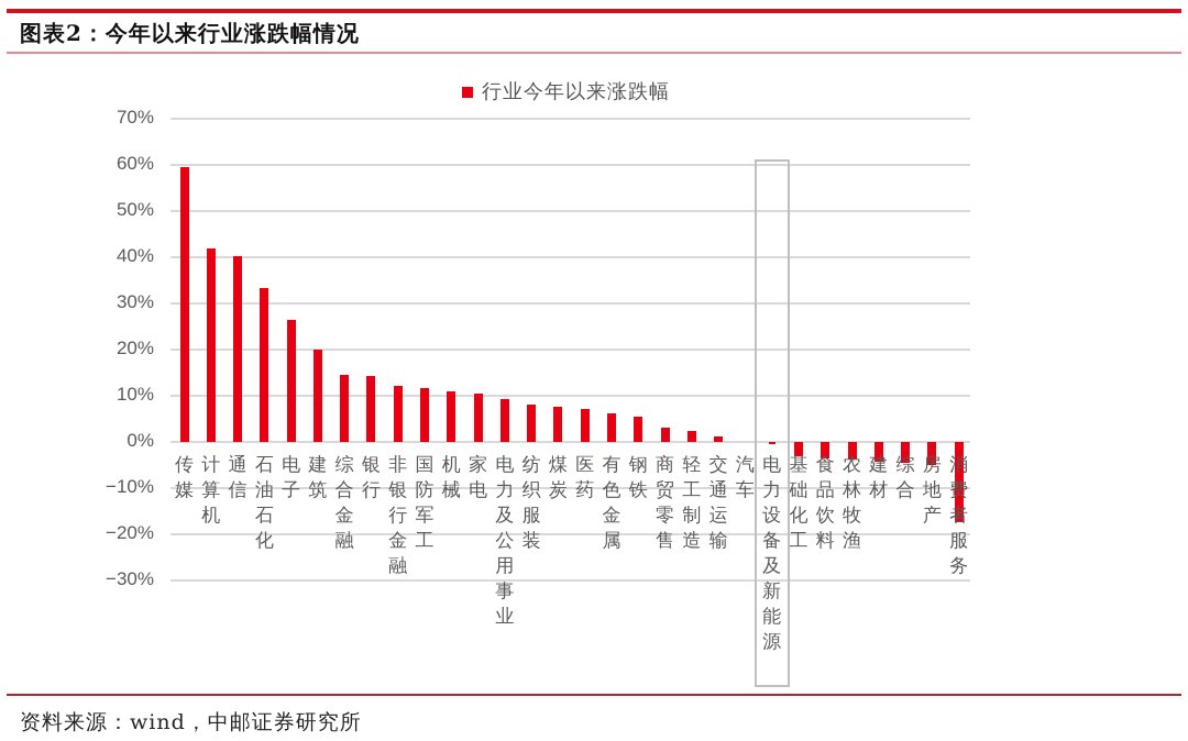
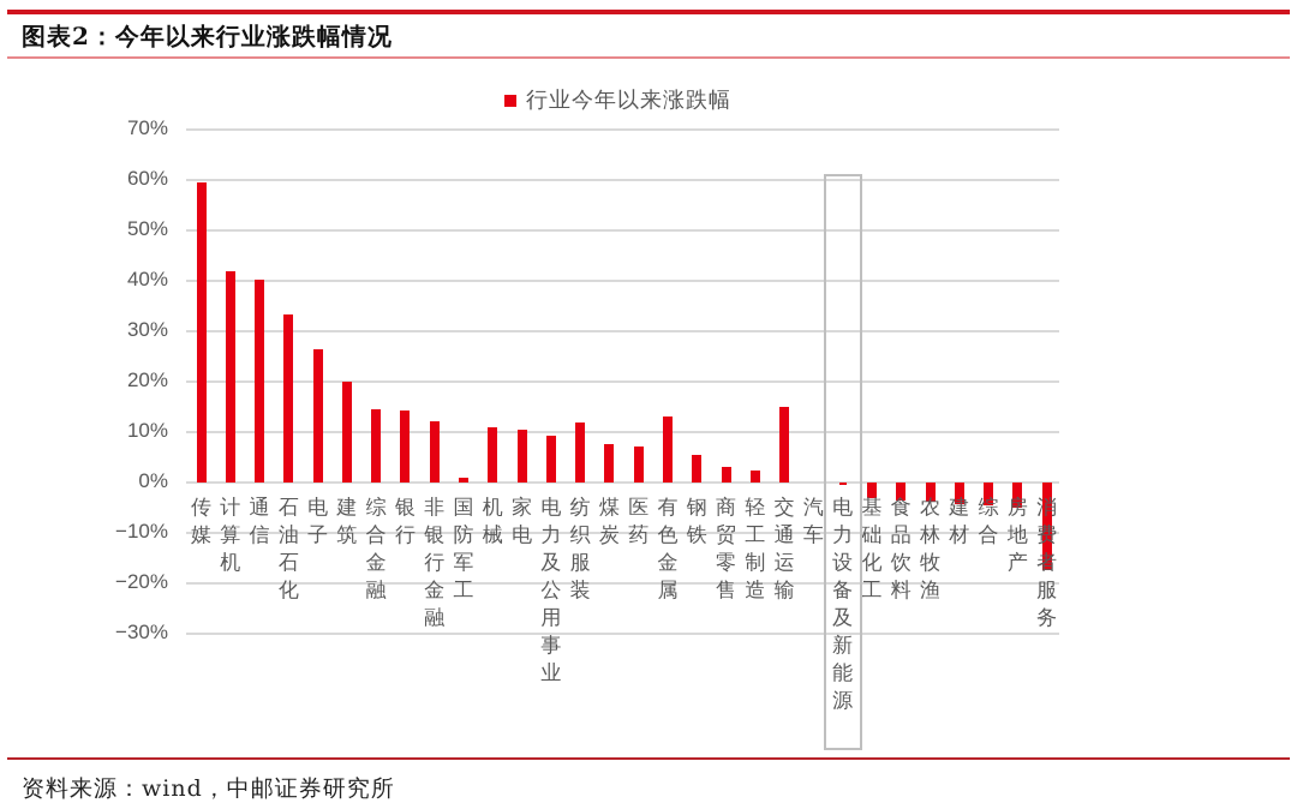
国防军工: 12% -> 1%
纺织服装: 8% -> 12%
有色金属: 6% -> 13%
交通运输: 1% -> 15%
